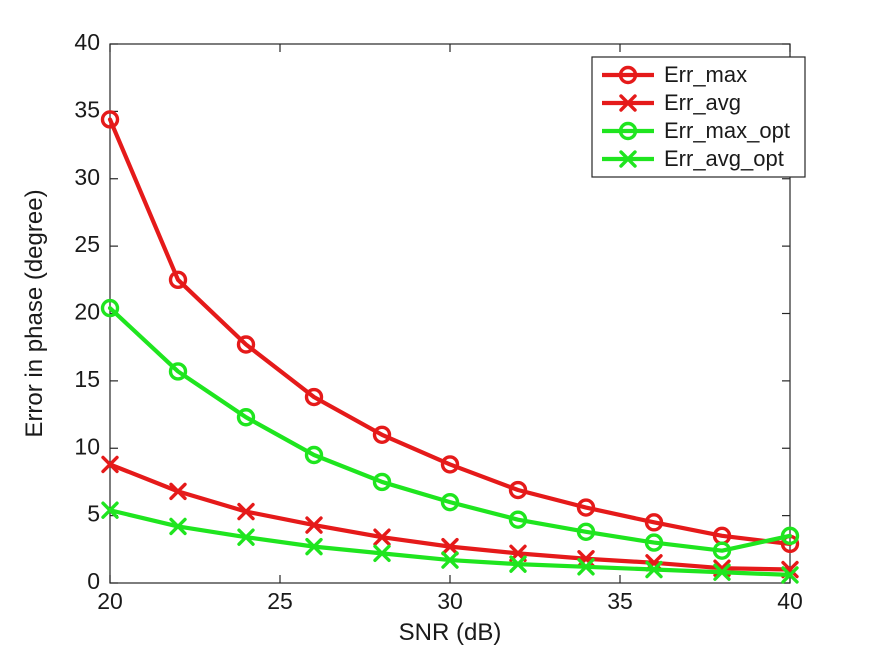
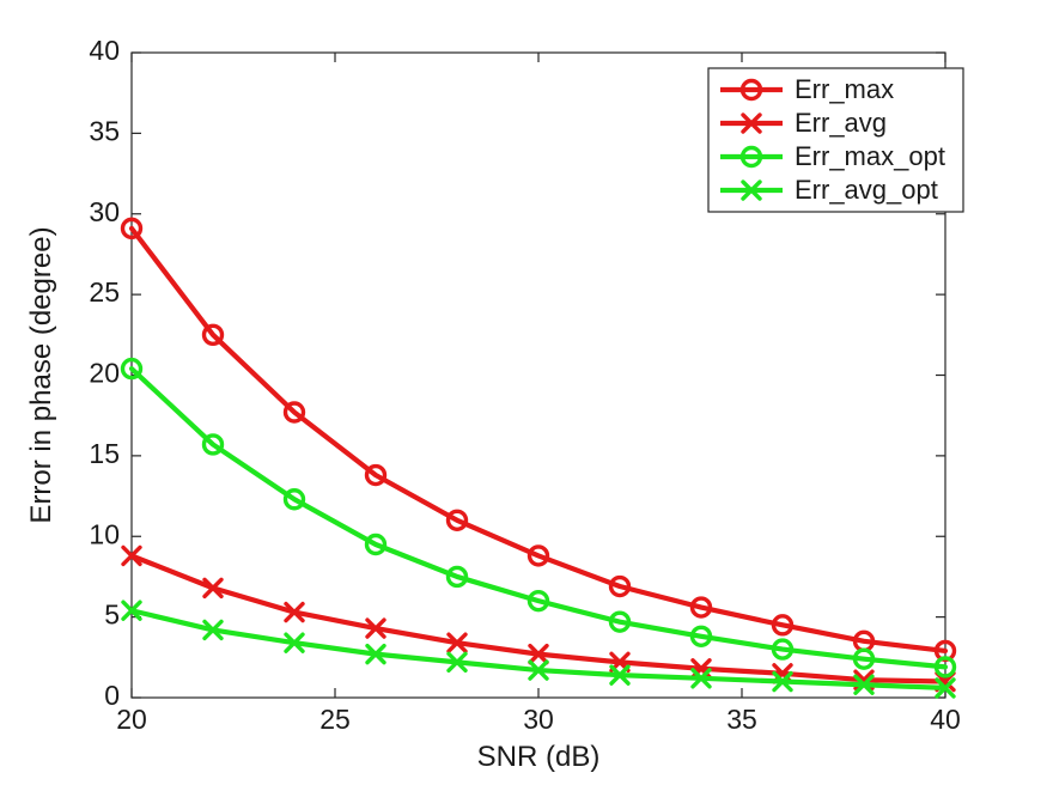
Err_max/20: 34.4 -> 29.1
Err_max_opt/40: 3.5 -> 1.9
